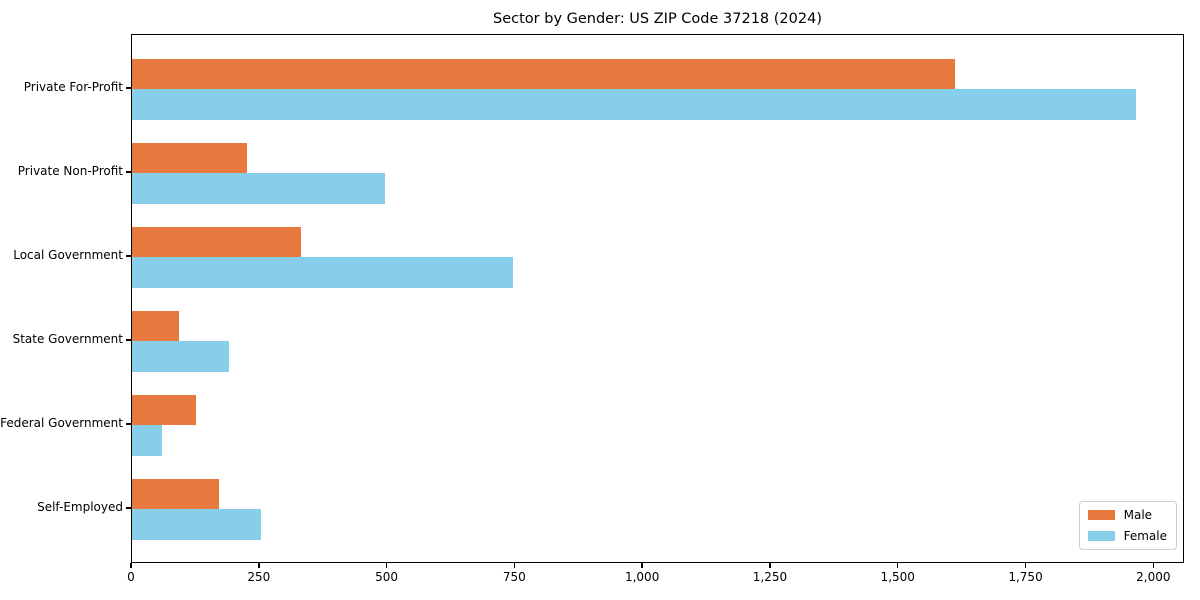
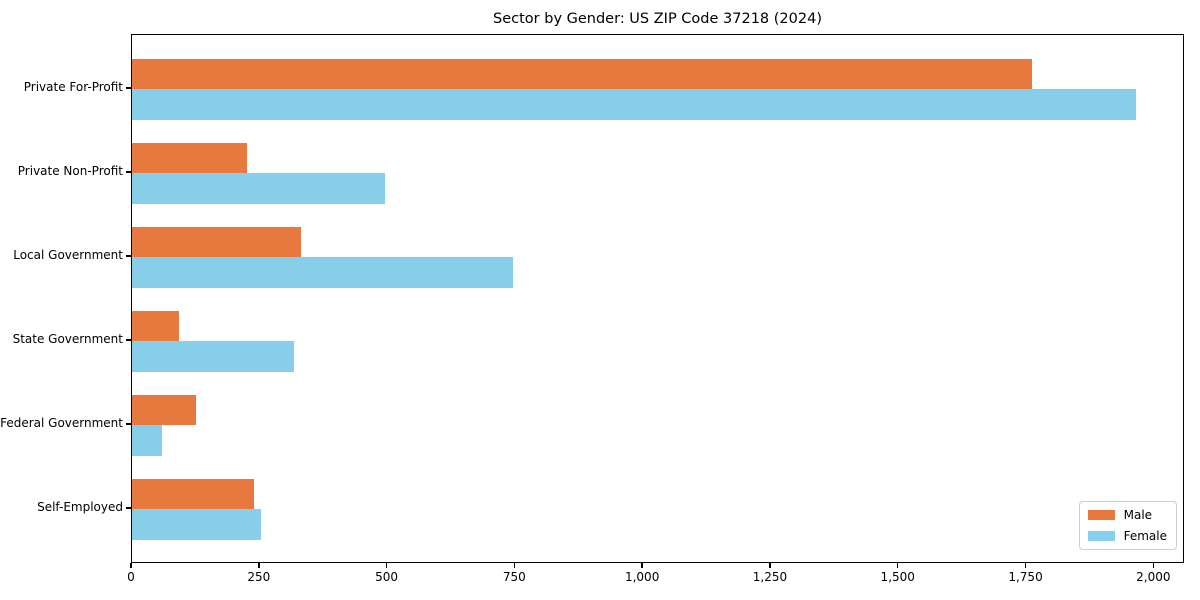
Male/Private For-Profit: 1610 -> 1760
Female/State Government: 190 -> 320
Male/Self-Employed: 170 -> 240
